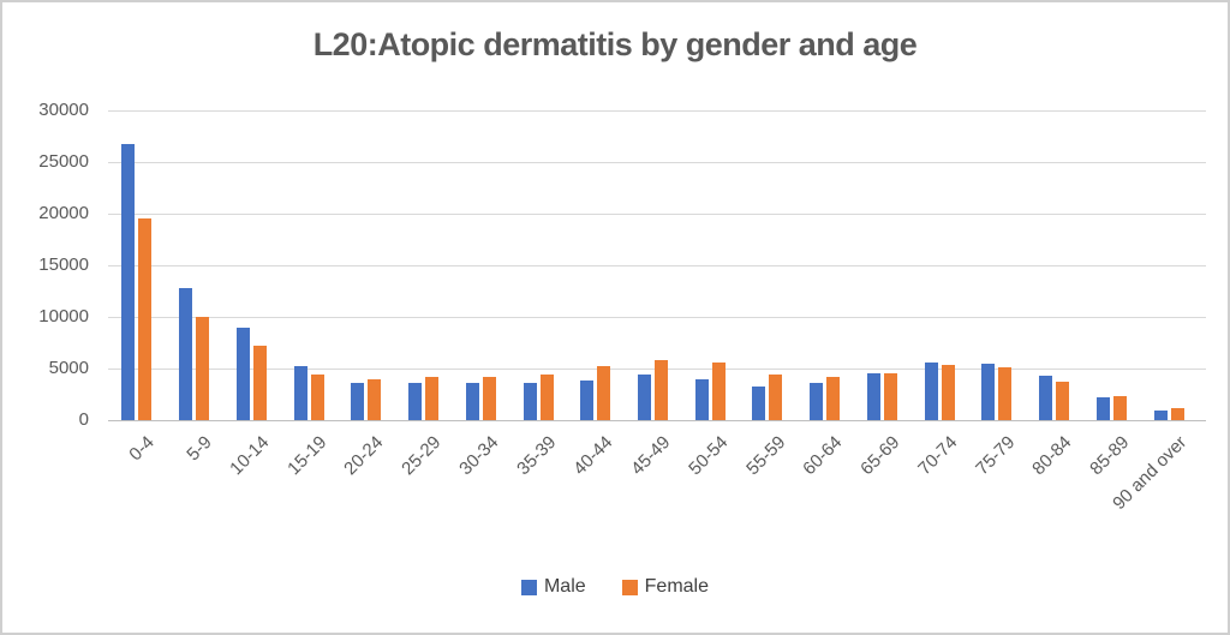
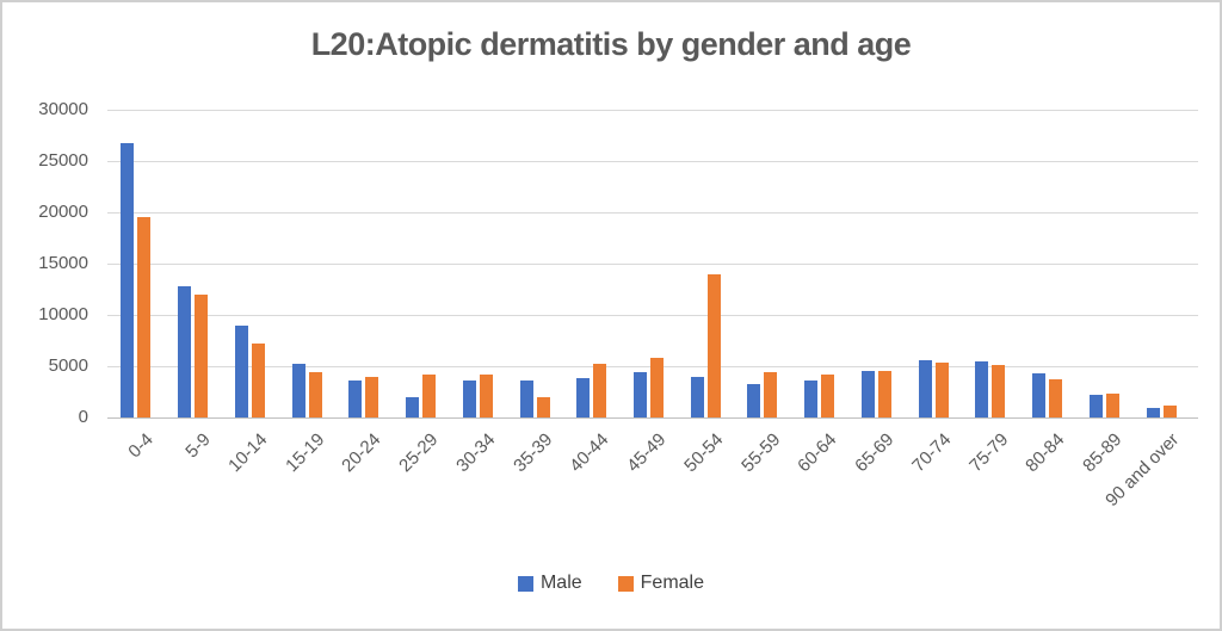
Female/5-9: 10000 -> 12000
Male/25-29: 4000 -> 2000
Female/35-39: 4000 -> 2000
Female/50-54: 6000 -> 14000
